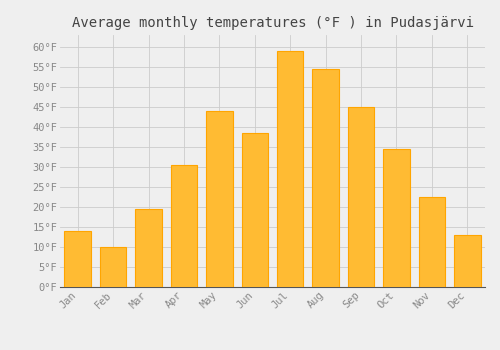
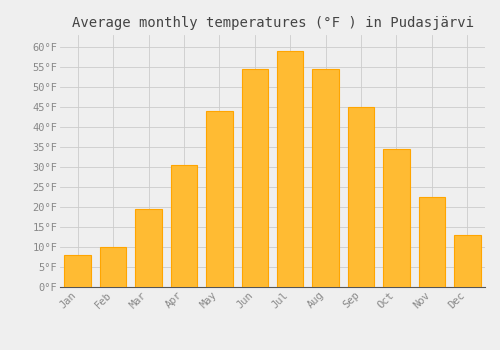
Jan: 14.0°F -> 8.0°F
Jun: 38.5°F -> 54.5°F
